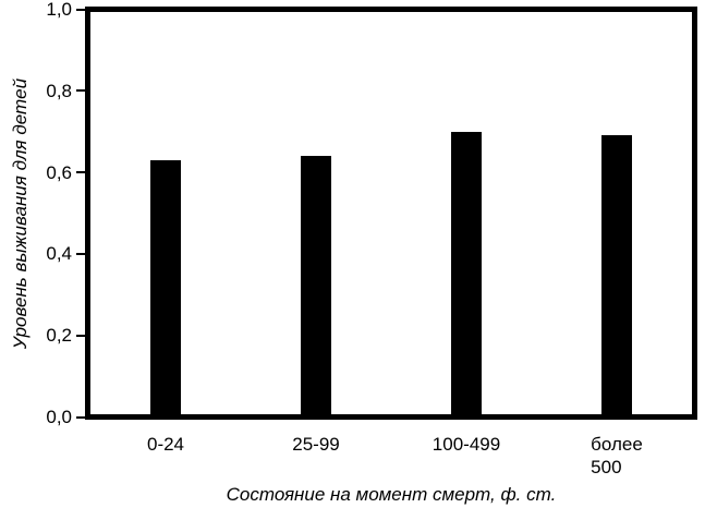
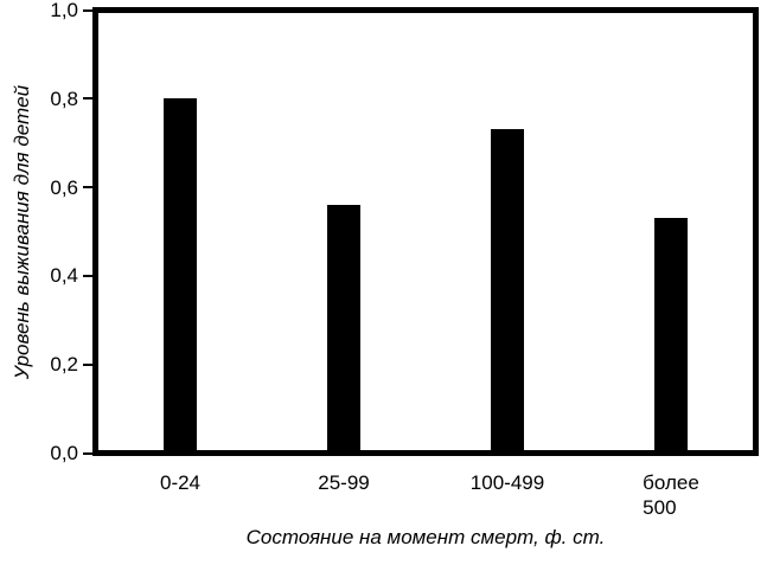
0-24: 0,63 -> 0,80
25-99: 0,64 -> 0,56
100-499: 0,70 -> 0,73
более 500: 0,69 -> 0,53
